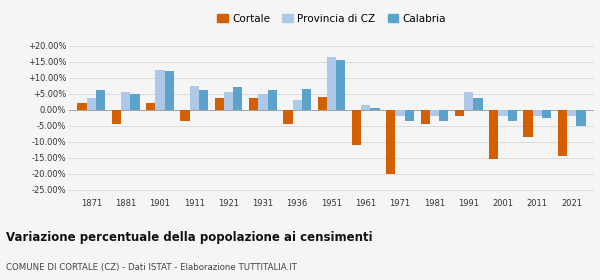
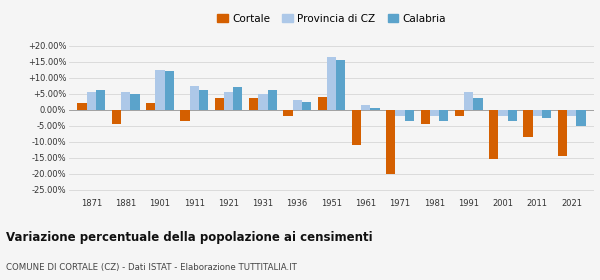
Provincia di CZ/1871: 3.5% -> 5.5%
Cortale/1936: -4.5% -> -2.0%
Calabria/1936: 6.5% -> 2.5%
